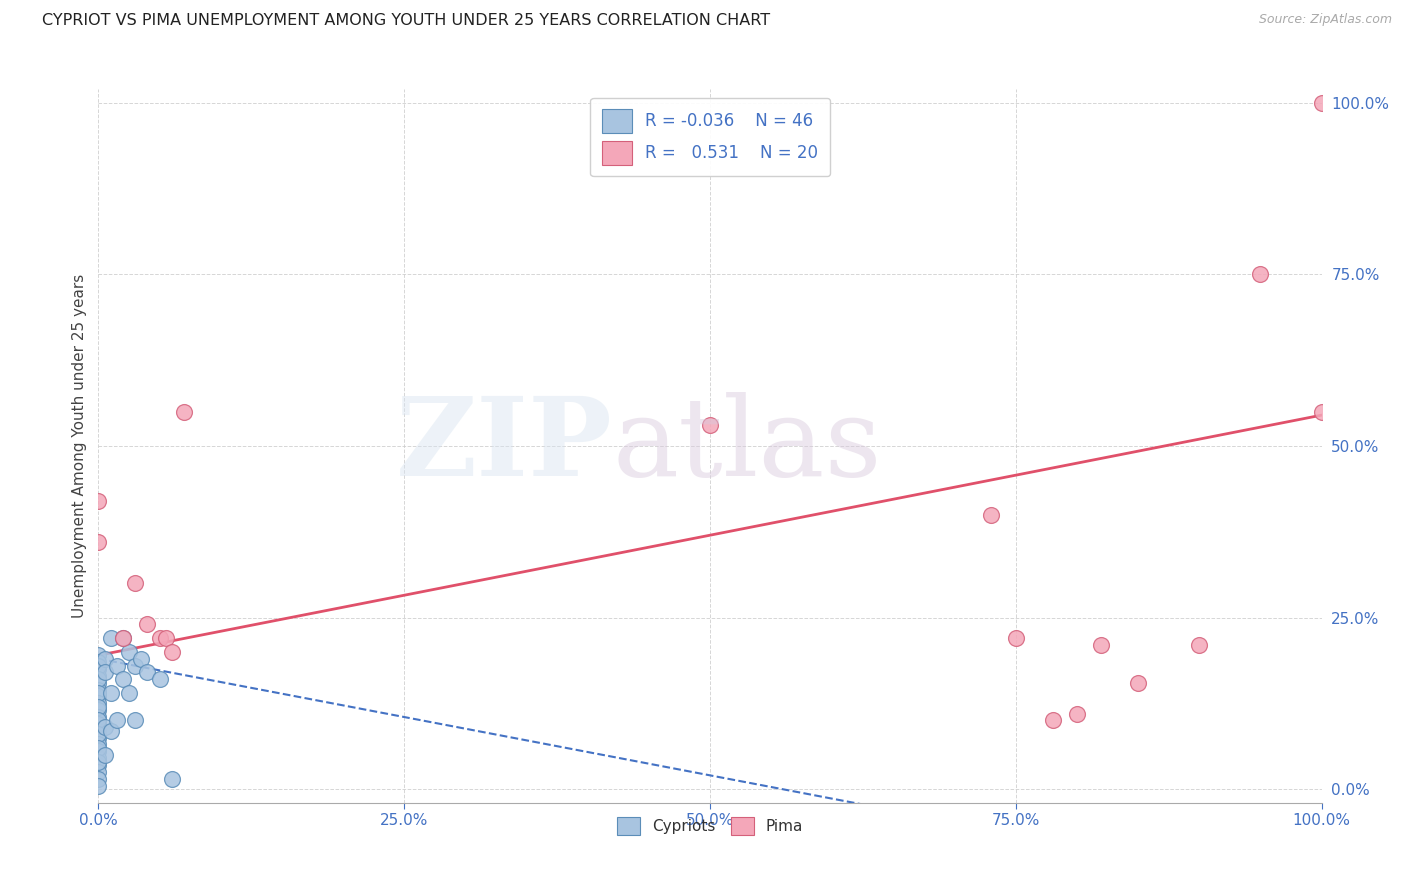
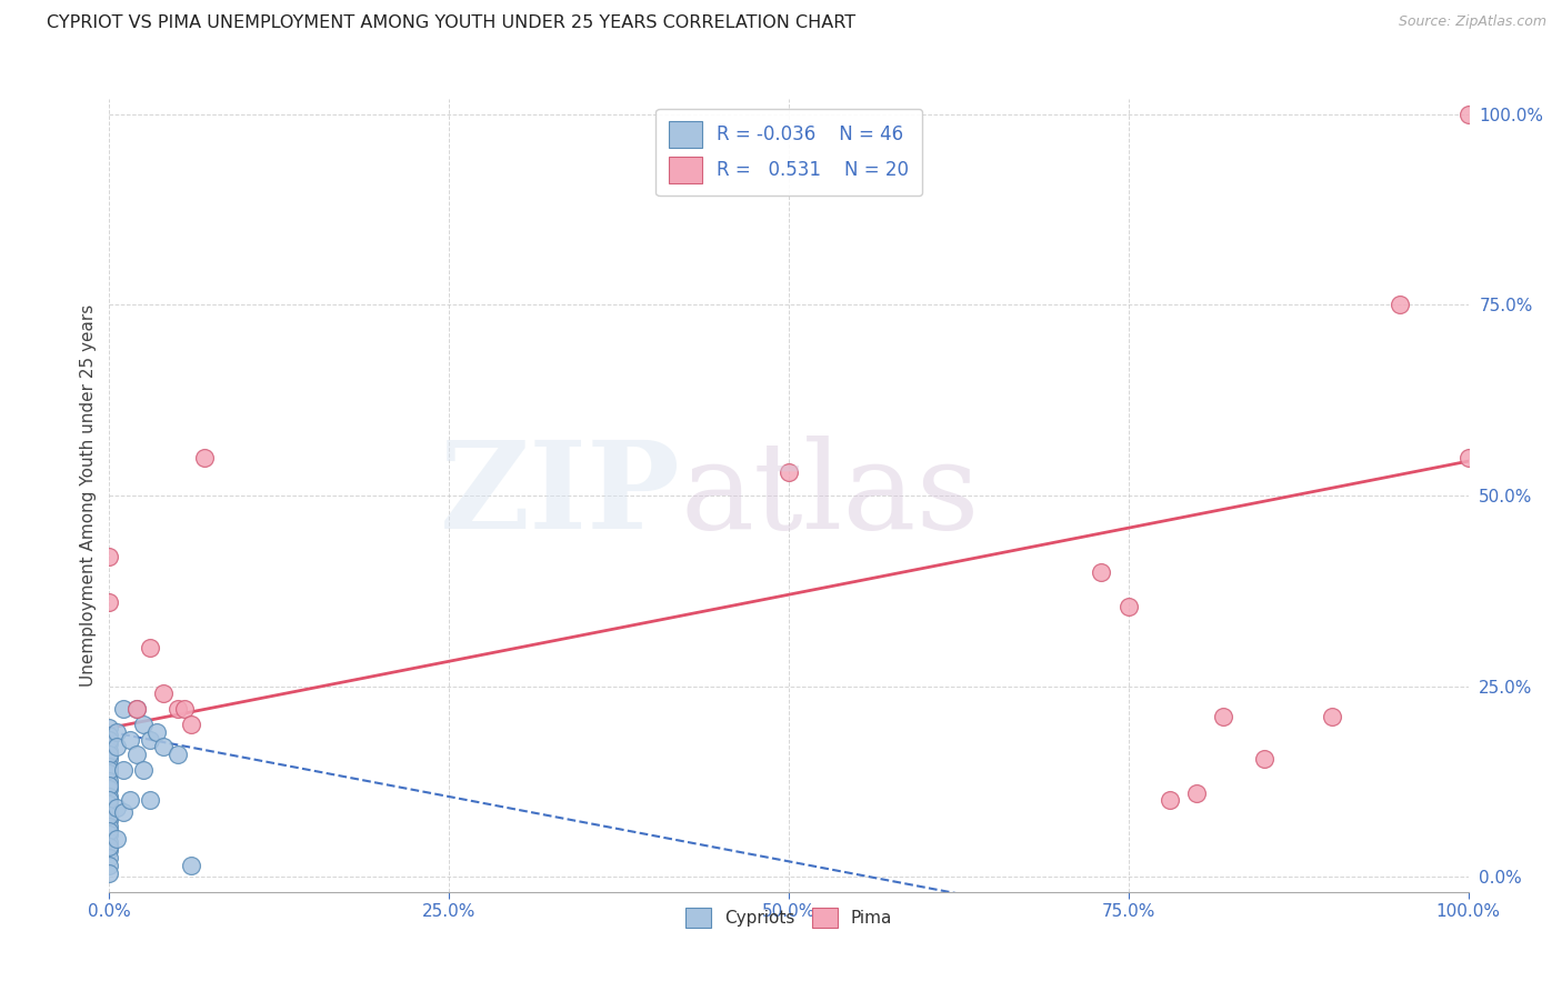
Pima/75.0%: 22.0% -> 35.4%
